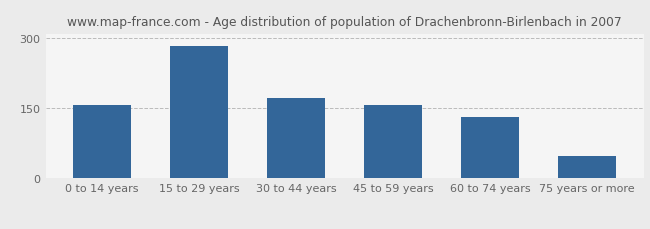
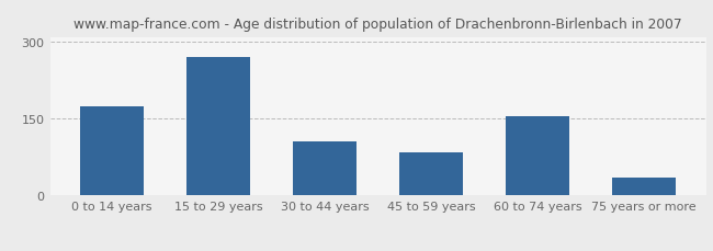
0 to 14 years: 157 -> 175
15 to 29 years: 283 -> 270
30 to 44 years: 173 -> 105
45 to 59 years: 158 -> 85
60 to 74 years: 132 -> 155
75 years or more: 48 -> 35
